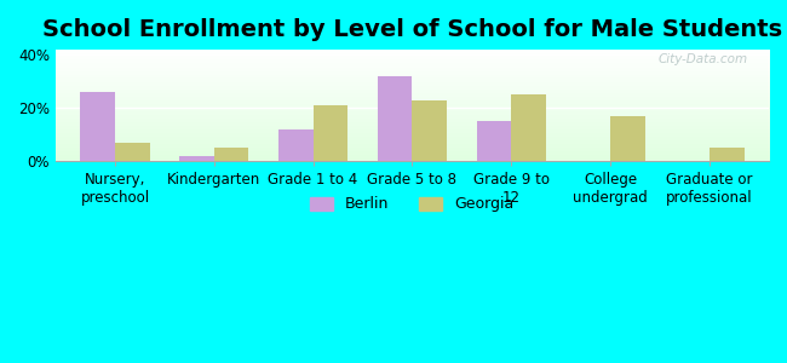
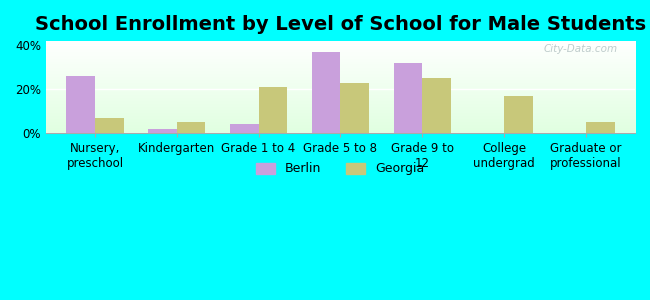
Berlin/Grade 1 to 4: 12% -> 4%
Berlin/Grade 5 to 8: 32% -> 37%
Berlin/Grade 9 to 12: 15% -> 32%
